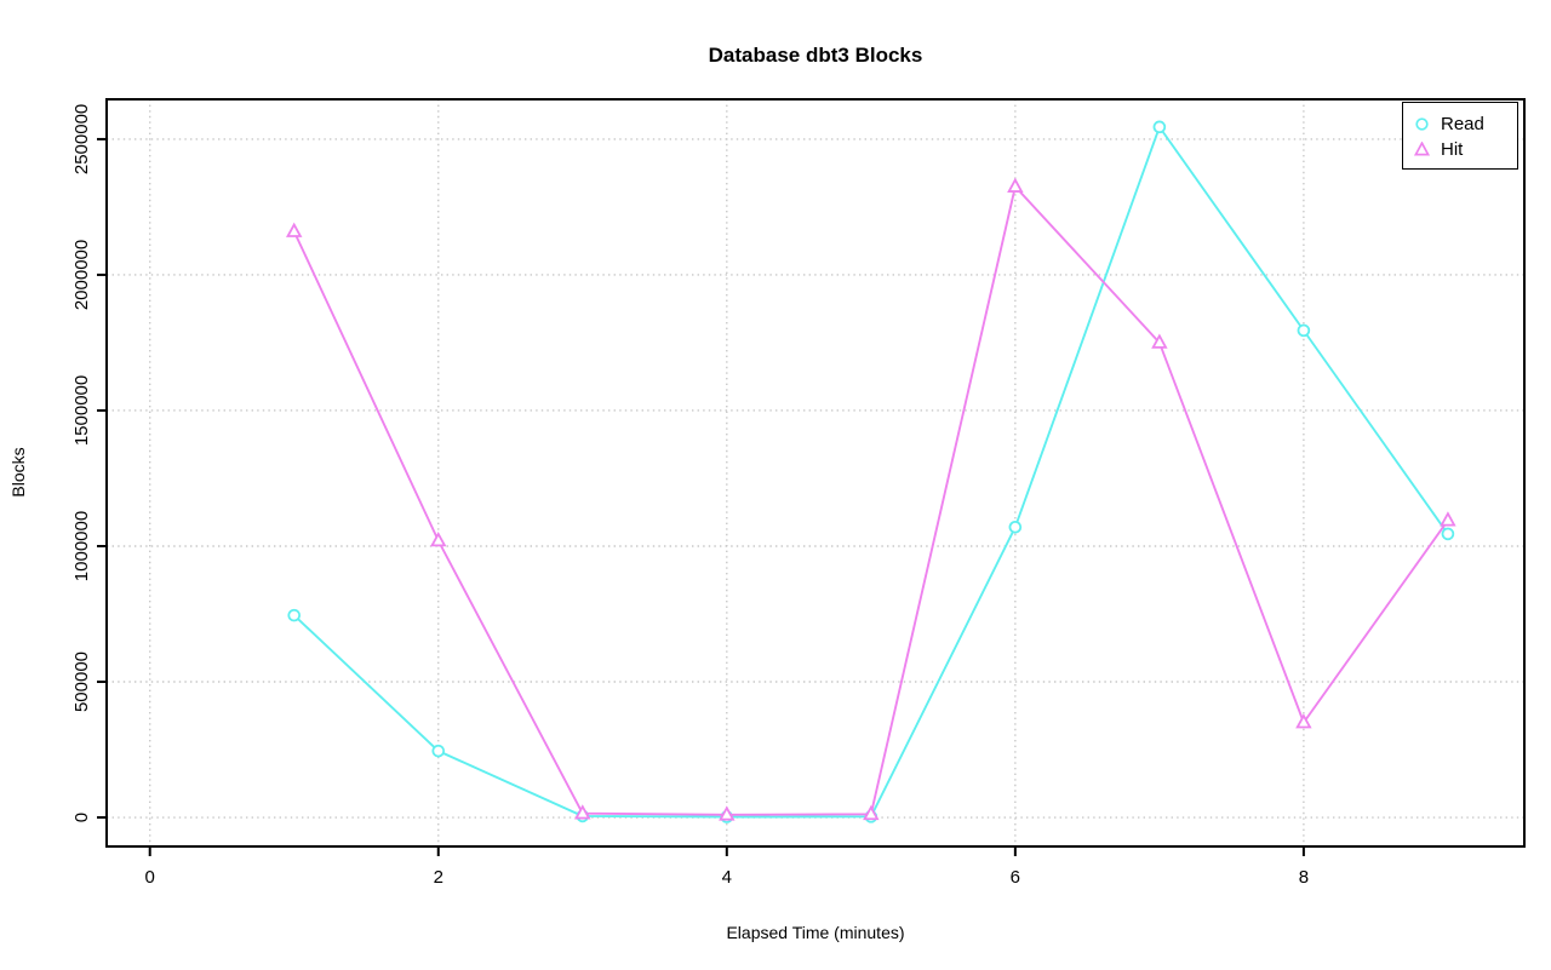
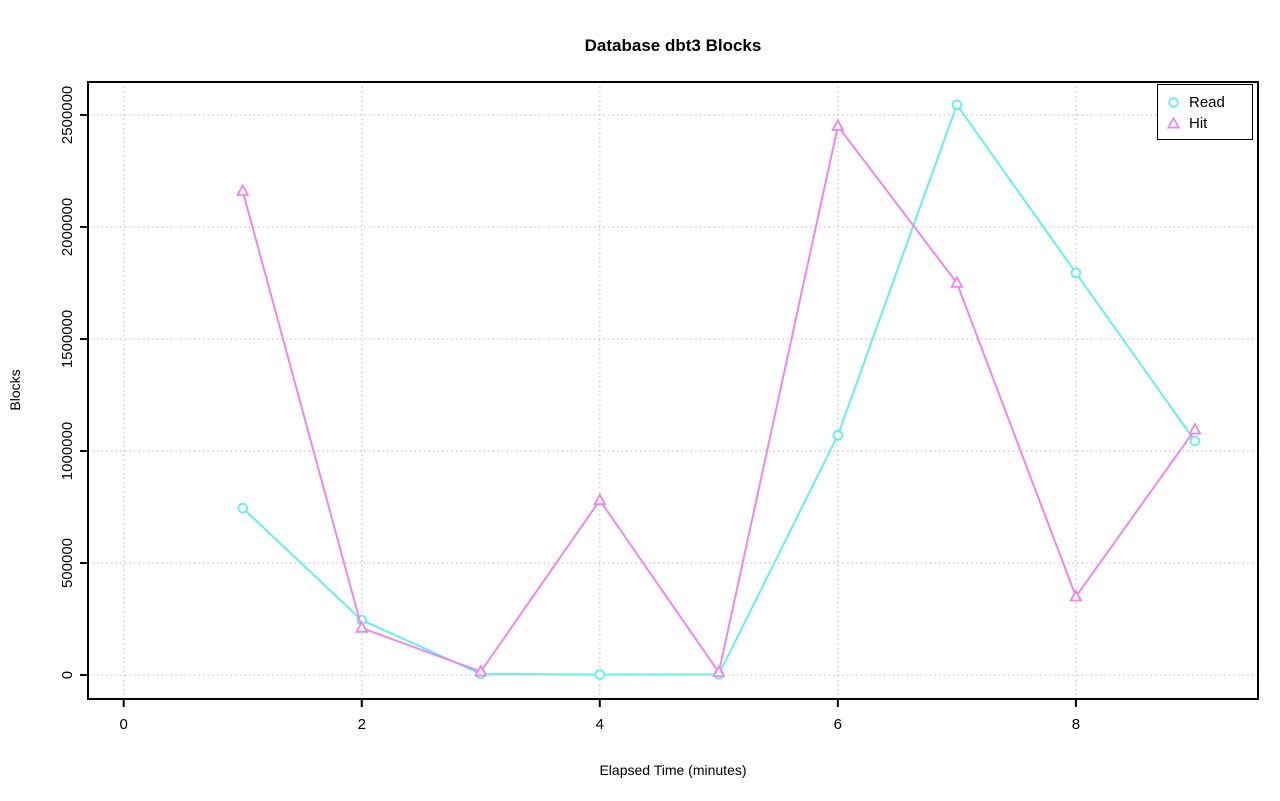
Hit/2: 1020000 -> 210000
Hit/4: 10000 -> 780000
Hit/6: 2320000 -> 2450000
